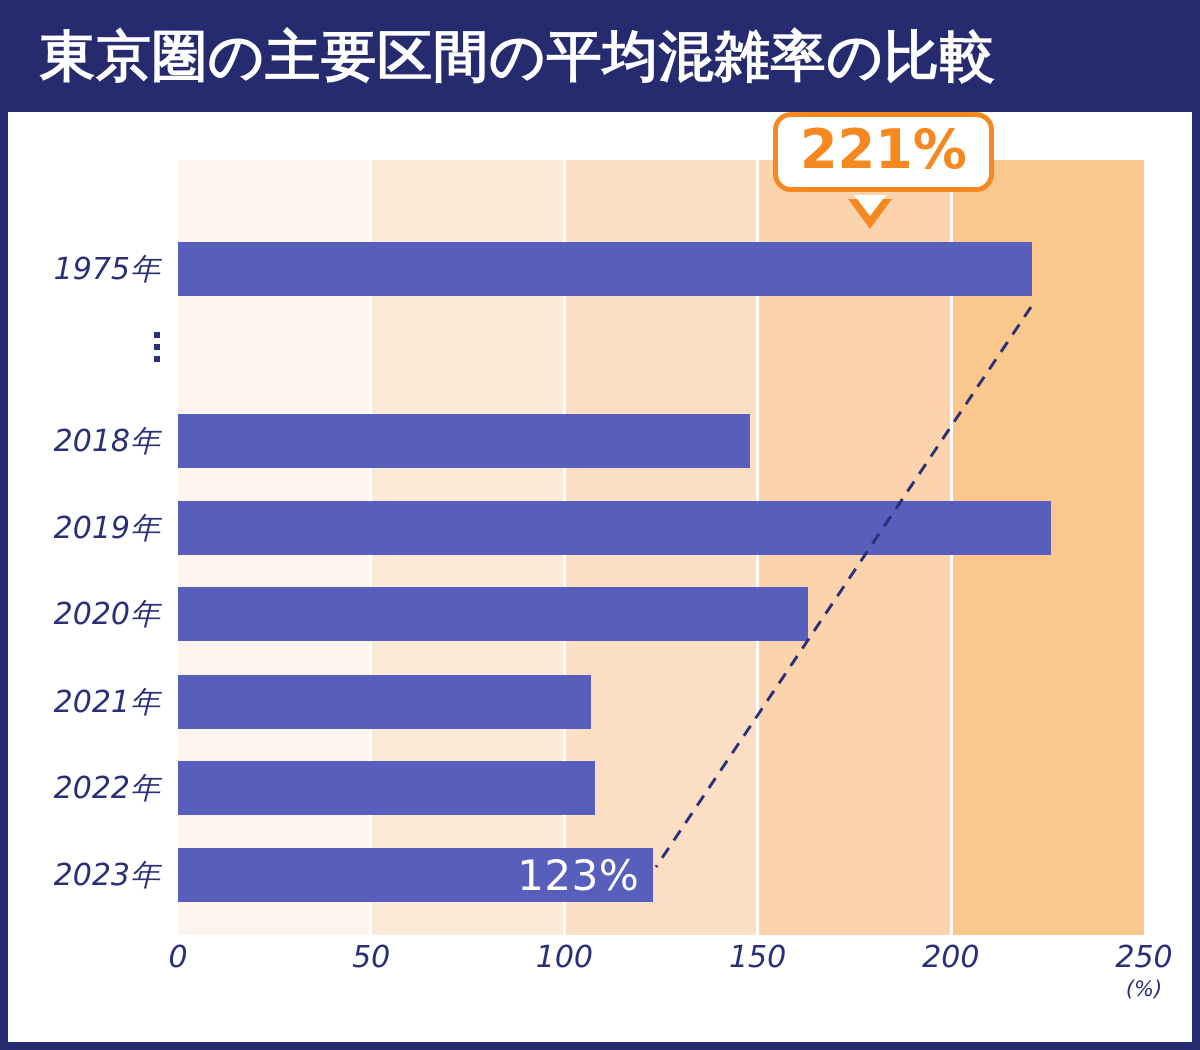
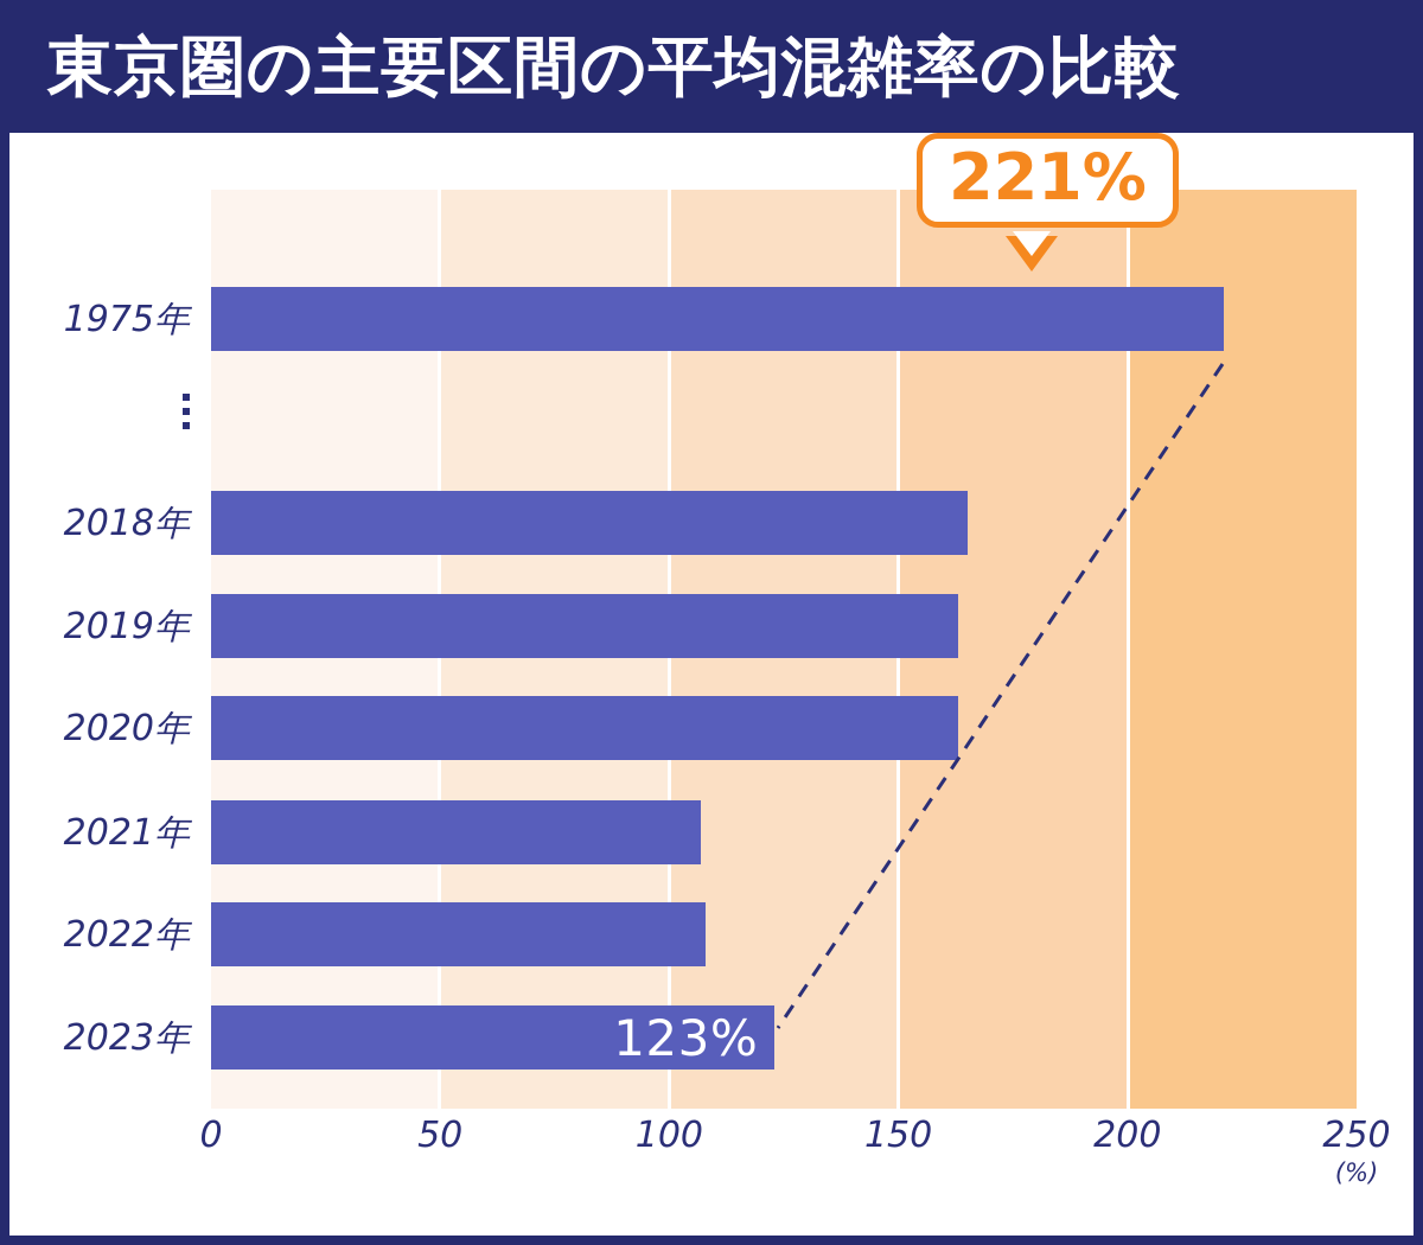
2018年: 148 -> 165
2019年: 226 -> 163
